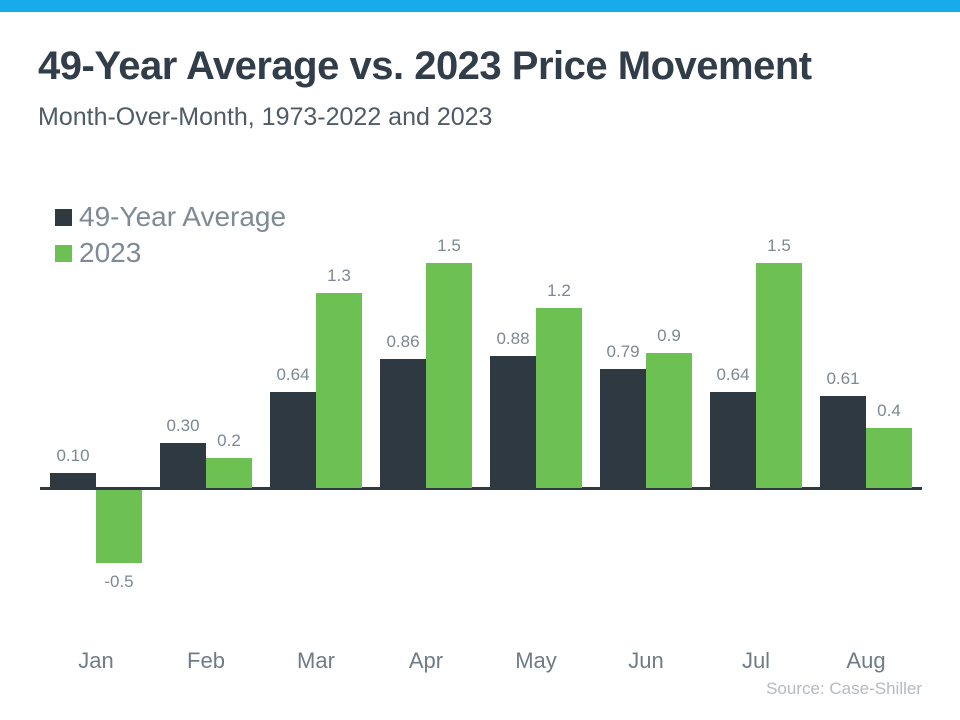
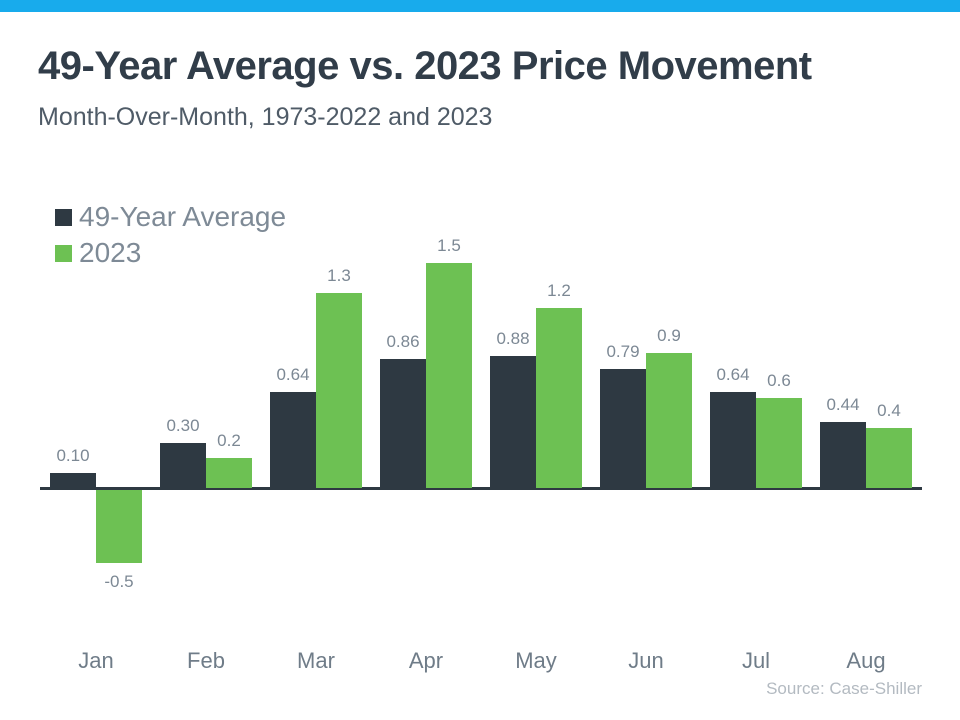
2023/Jul: 1.5 -> 0.6
49-Year Average/Aug: 0.61 -> 0.44
